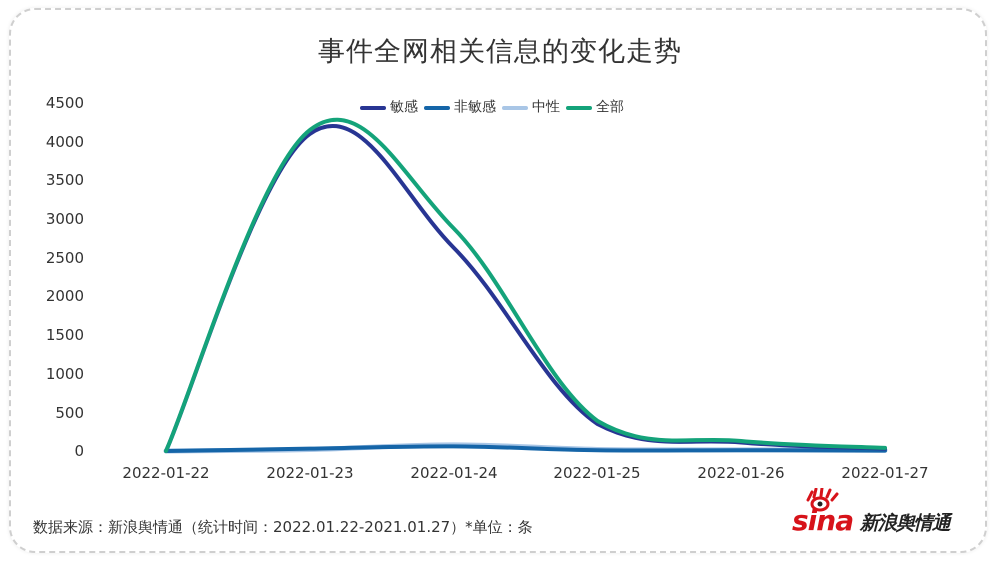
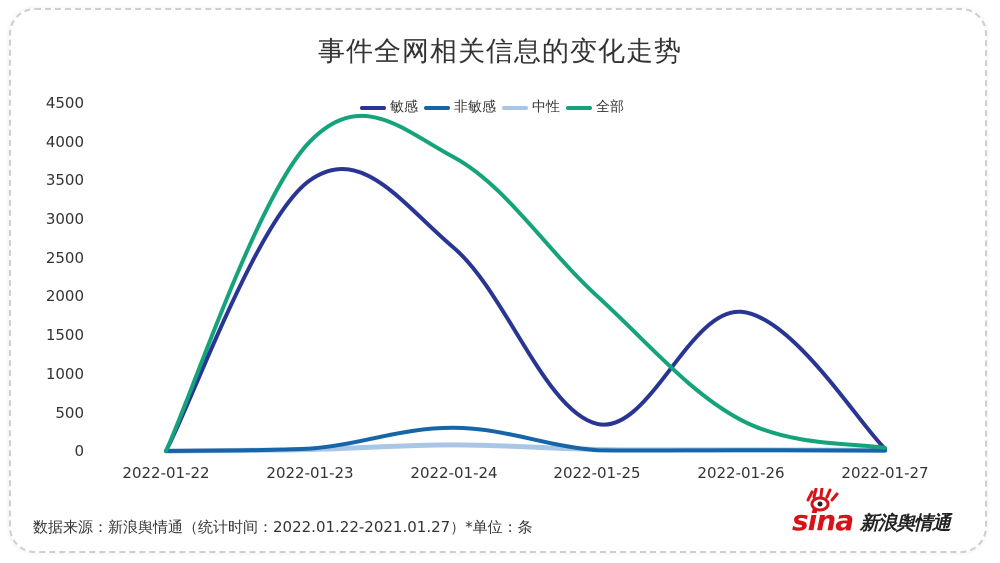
敏感/2022-01-23: 4100 -> 3500
全部/2022-01-23: 4200 -> 4000
非敏感/2022-01-24: 100 -> 300
全部/2022-01-24: 2900 -> 3800
全部/2022-01-25: 400 -> 2000
敏感/2022-01-26: 100 -> 1800
全部/2022-01-26: 100 -> 400
